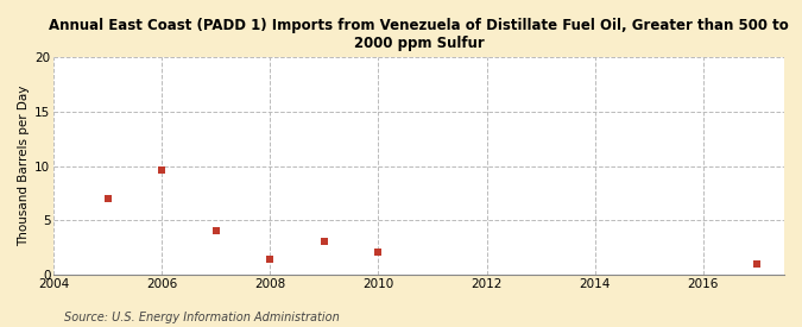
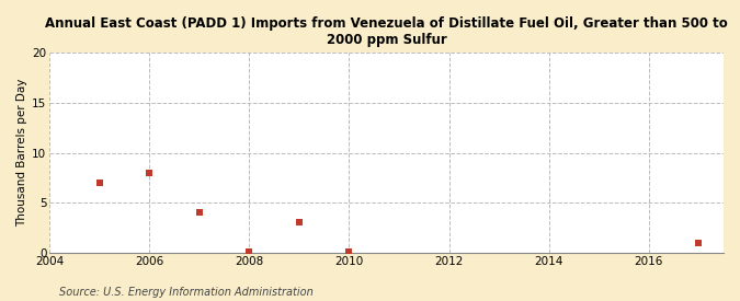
2006: 9.6 -> 8.0
2008: 1.4 -> 0.1
2010: 2.0 -> 0.1
